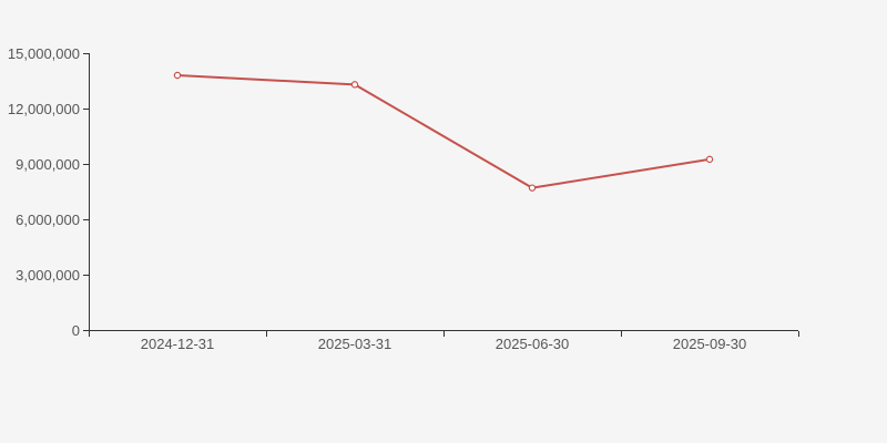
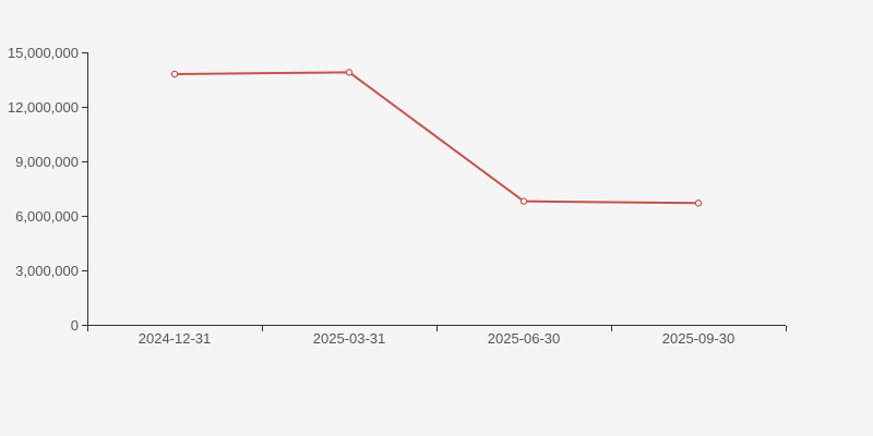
2025-03-31: 13300000 -> 13900000
2025-06-30: 7700000 -> 6800000
2025-09-30: 9200000 -> 6700000
